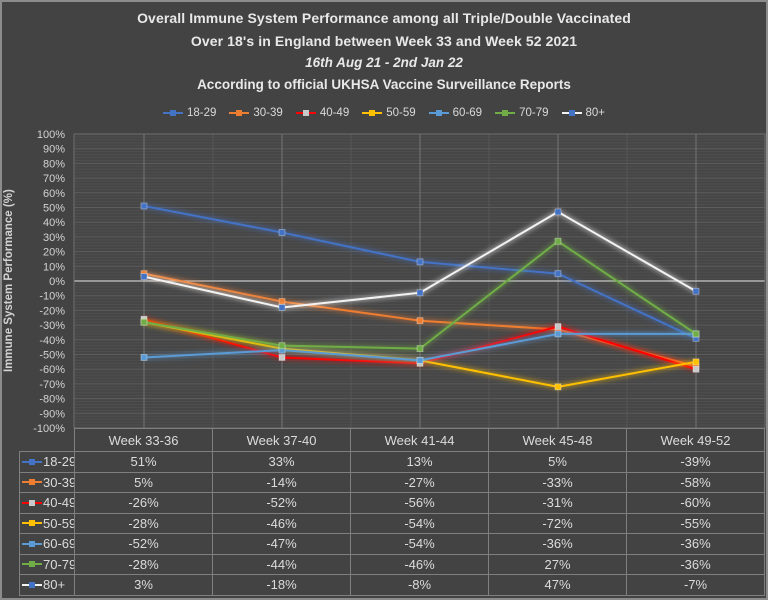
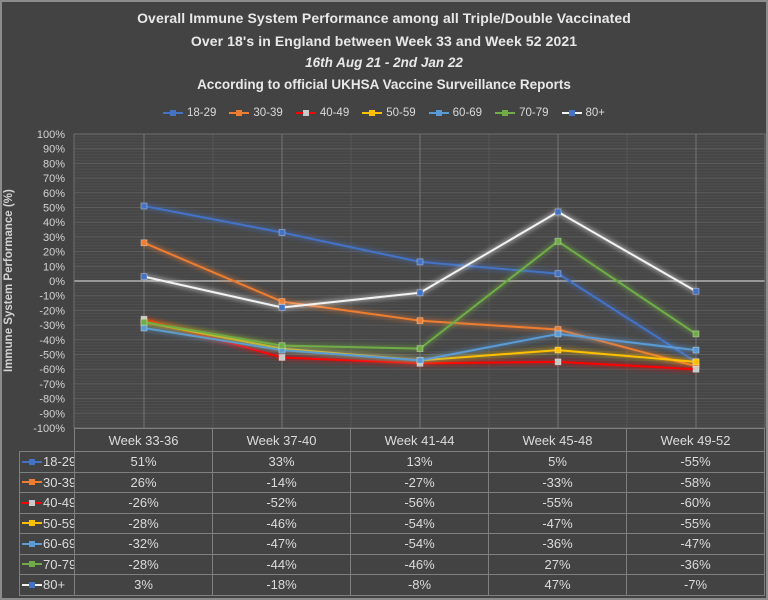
30-39/Week 33-36: 5% -> 26%
60-69/Week 33-36: -52% -> -32%
40-49/Week 45-48: -31% -> -55%
50-59/Week 45-48: -72% -> -47%
18-29/Week 49-52: -39% -> -55%
60-69/Week 49-52: -36% -> -47%
